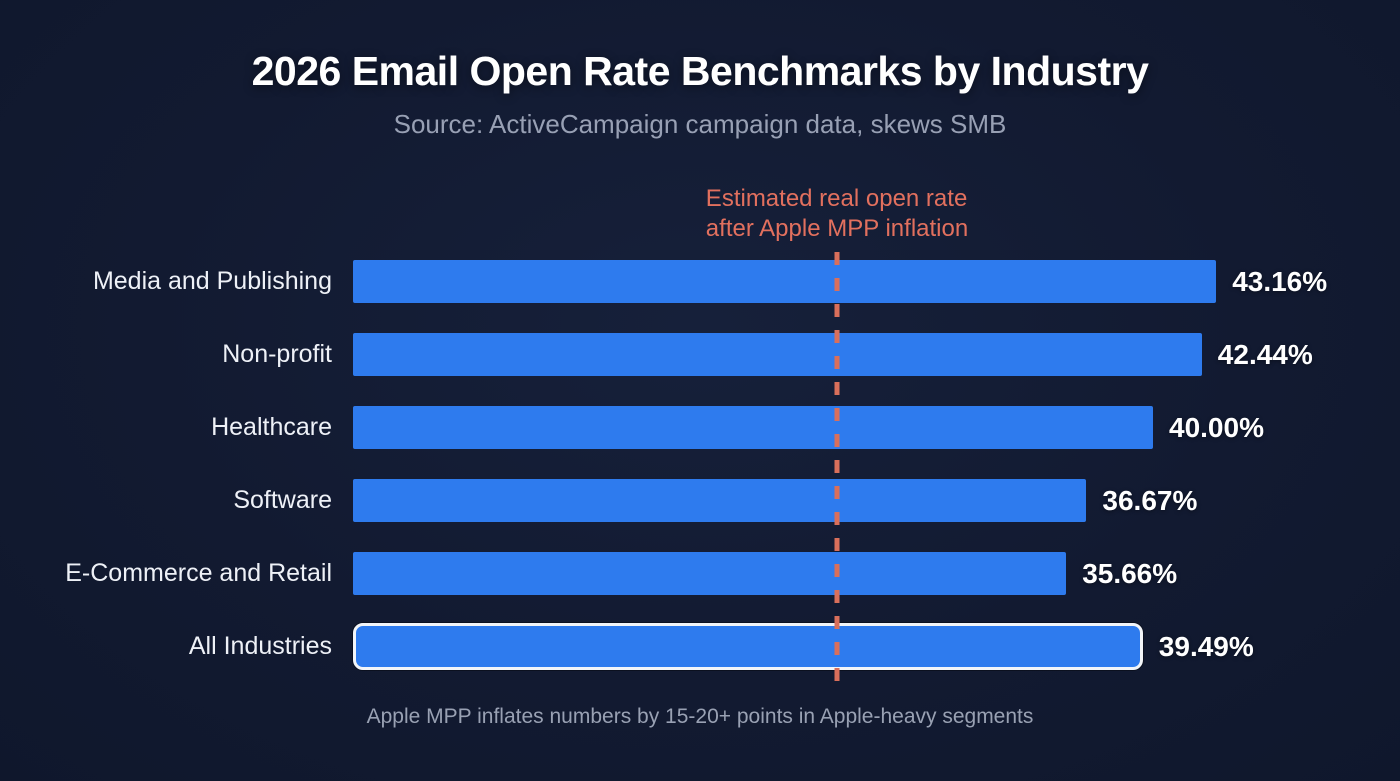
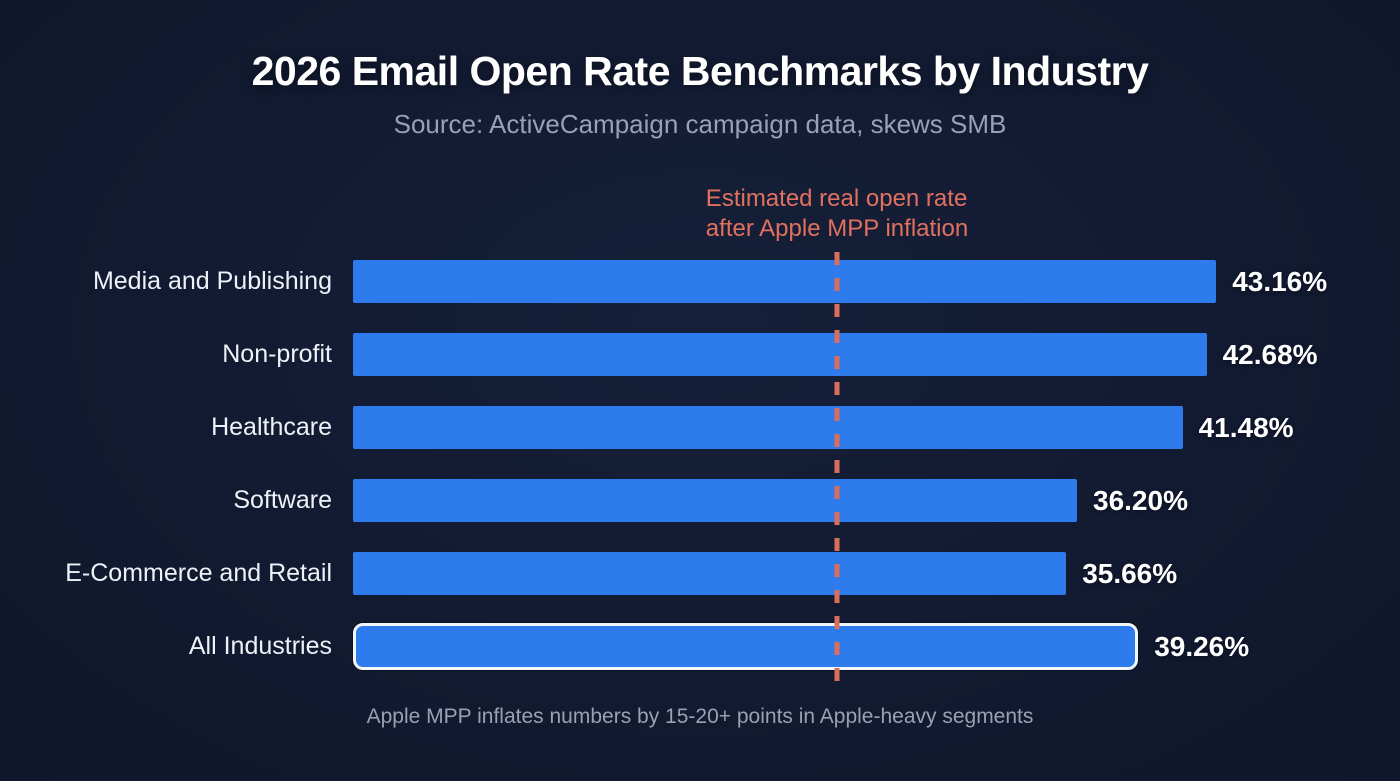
Non-profit: 42.44% -> 42.68%
Healthcare: 40.00% -> 41.48%
Software: 36.67% -> 36.20%
All Industries: 39.49% -> 39.26%
